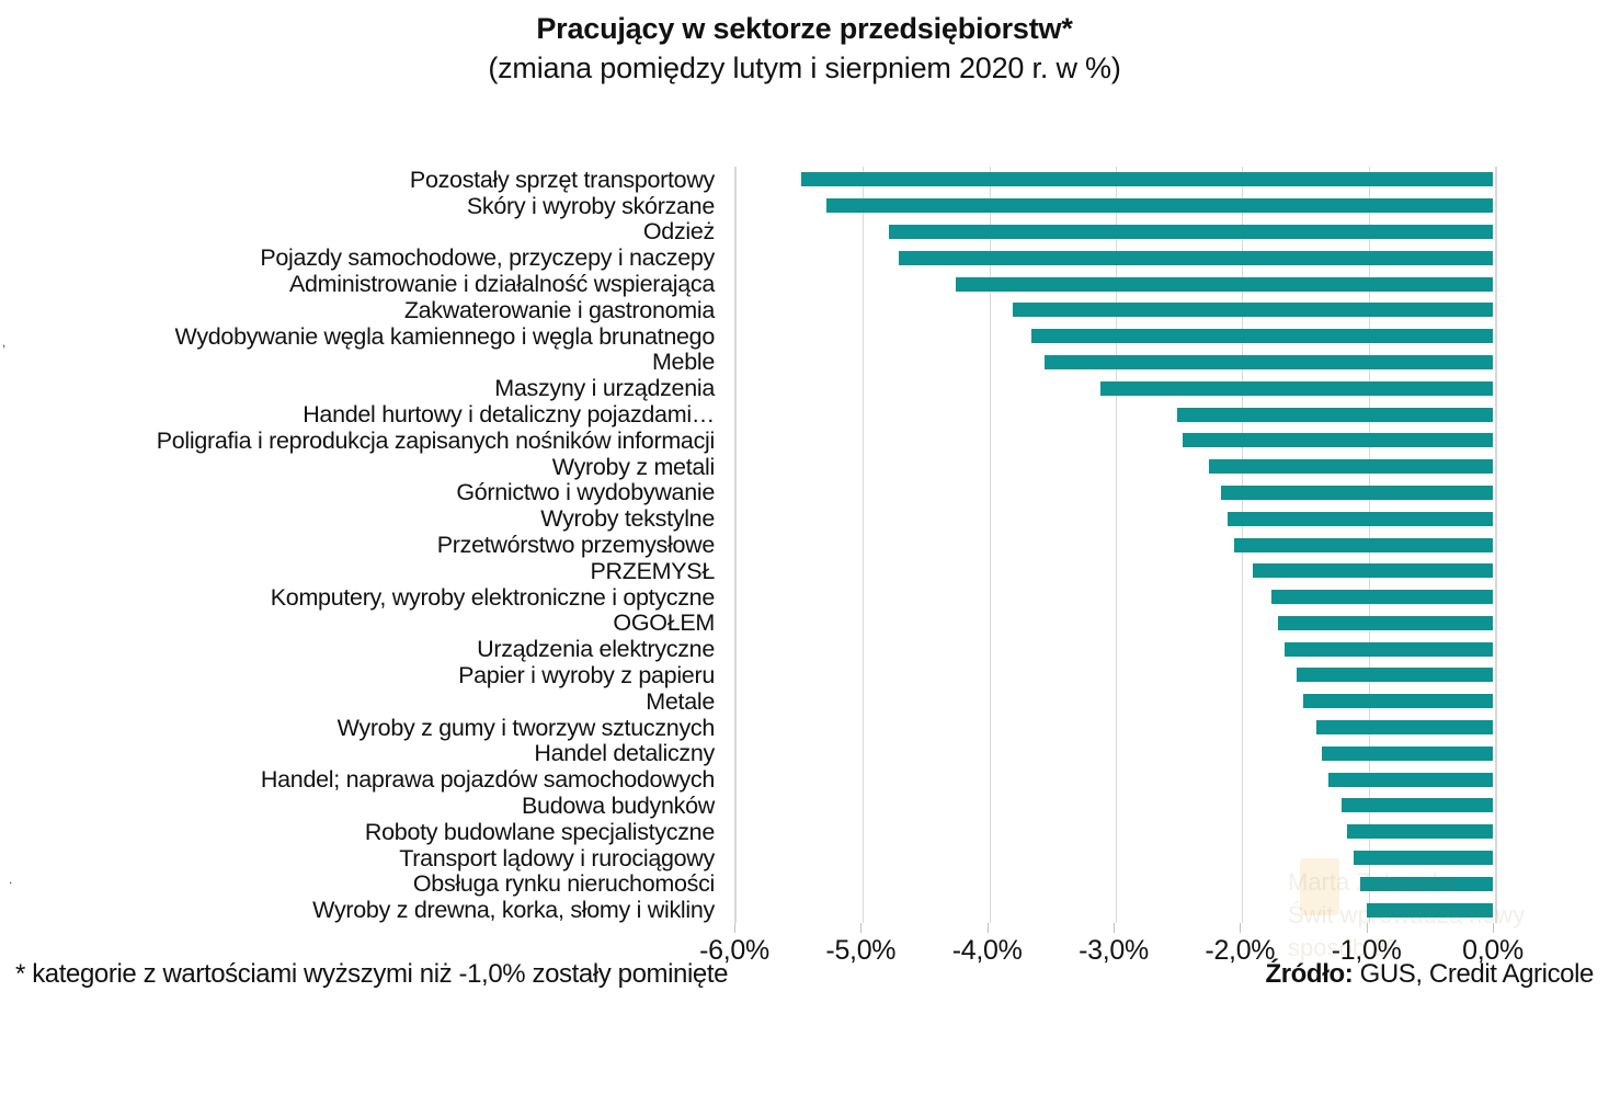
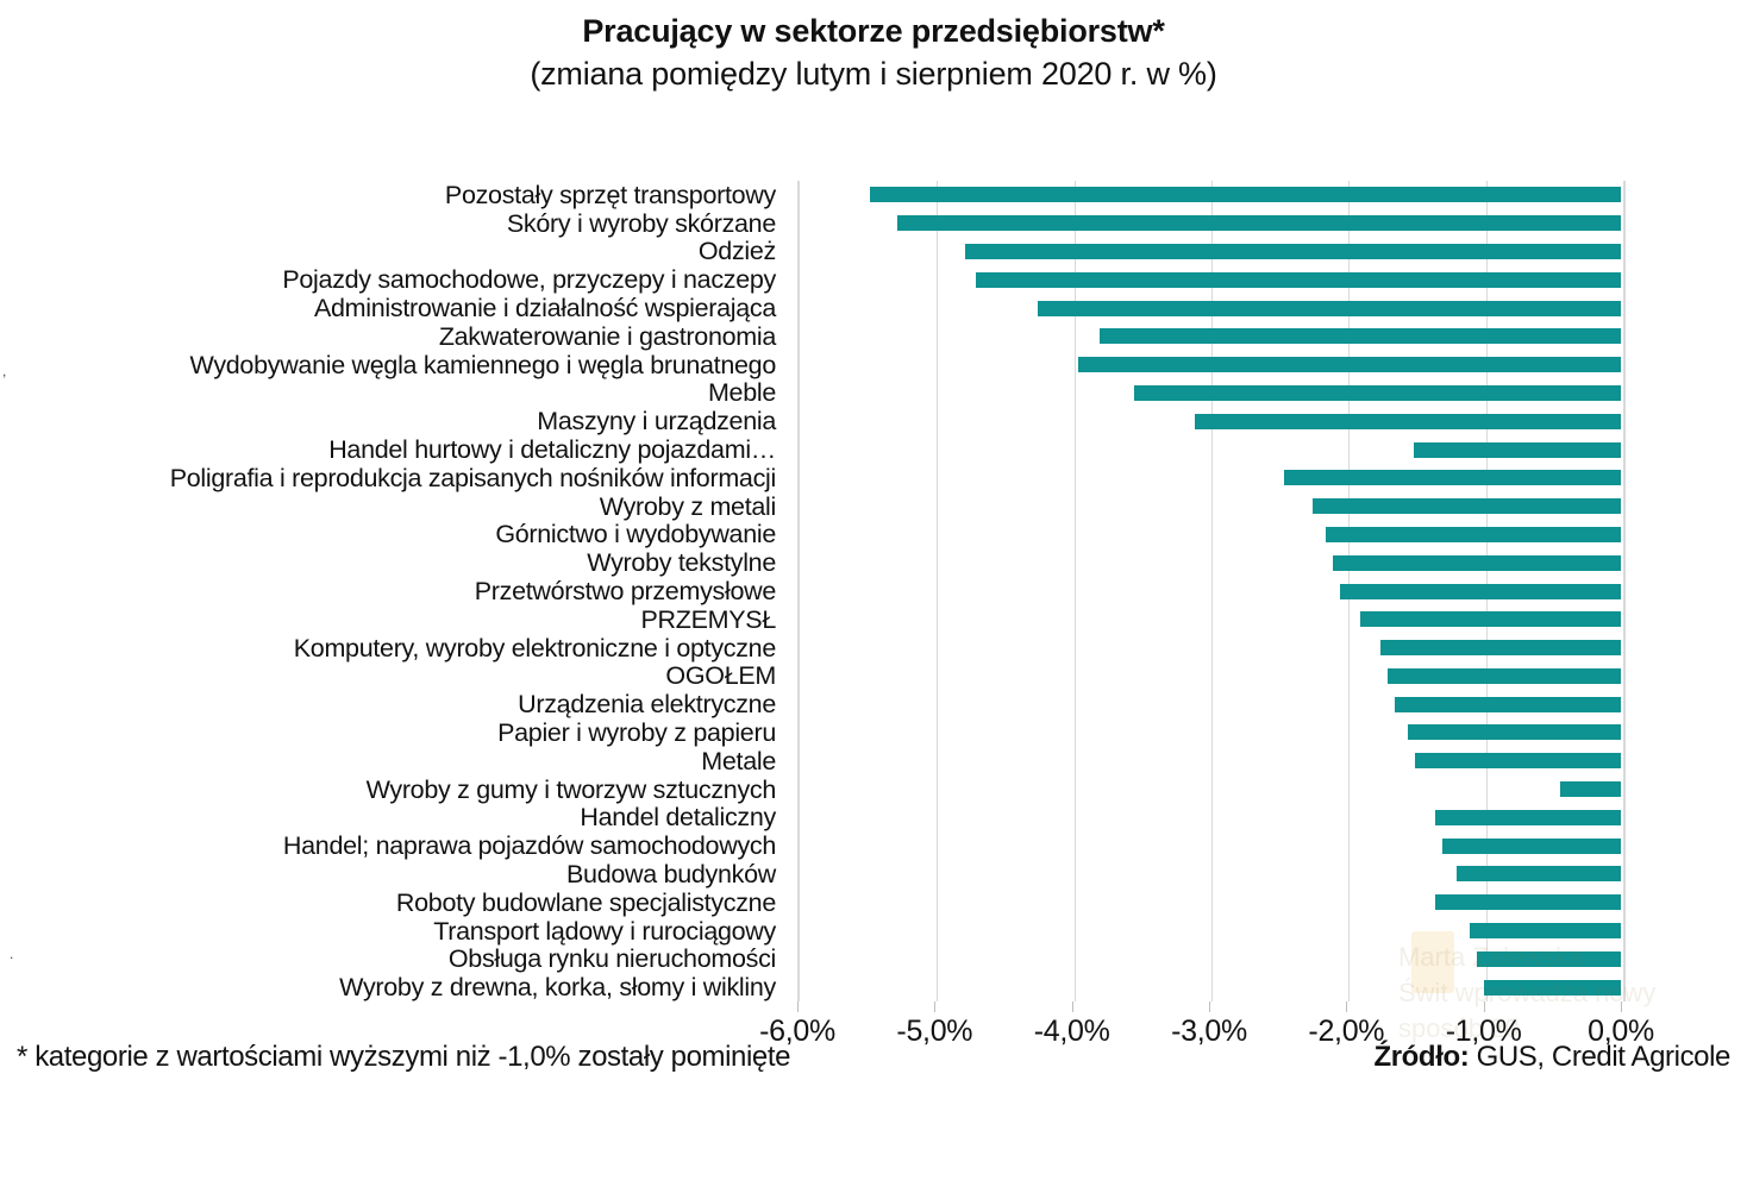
Wydobywanie węgla kamiennego i węgla brunatnego: -3,65% -> -3,95%
Handel hurtowy i detaliczny pojazdami…: -2,50% -> -1,51%
Wyroby z gumy i tworzyw sztucznych: -1,40% -> -0,44%
Roboty budowlane specjalistyczne: -1,15% -> -1,35%
